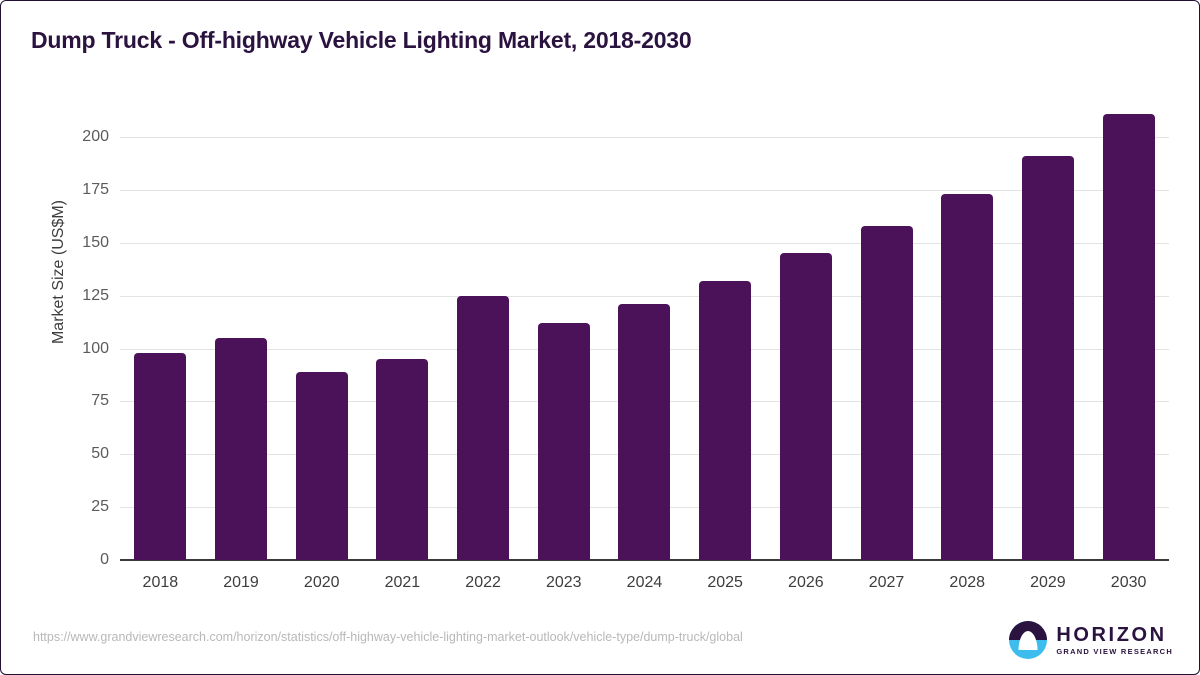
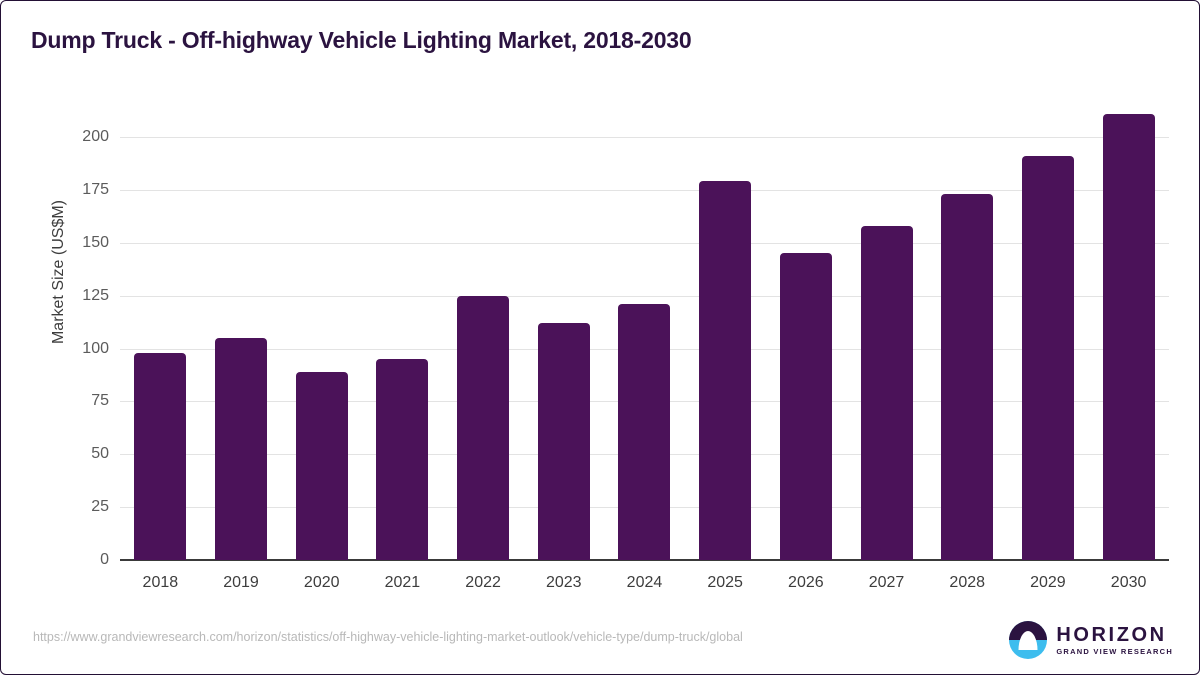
2025: 132 -> 179
